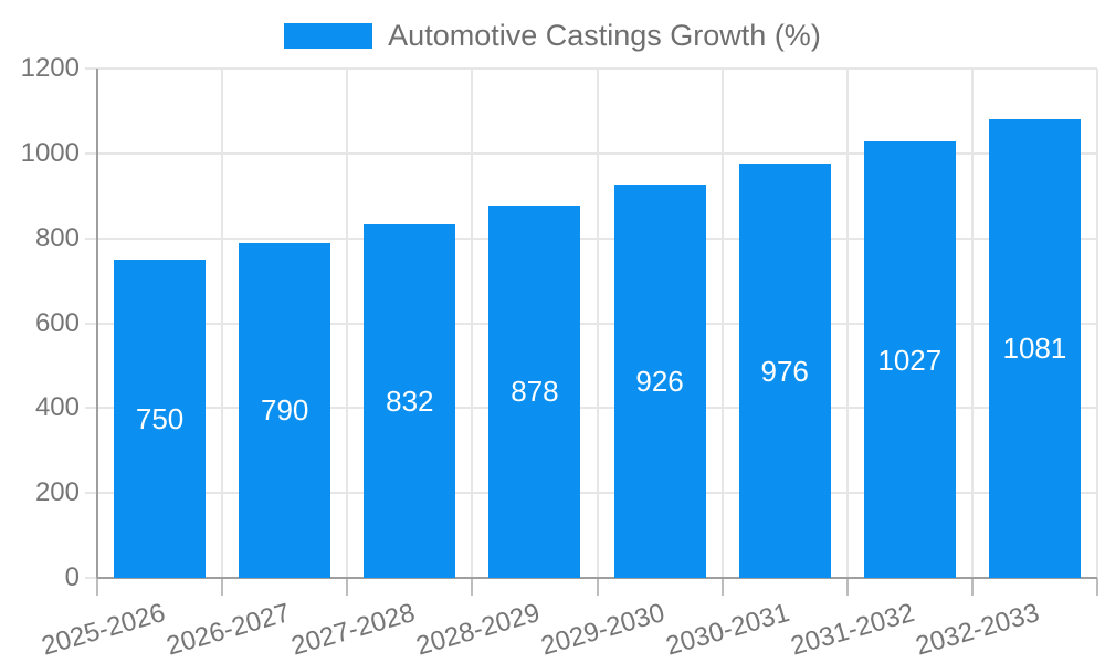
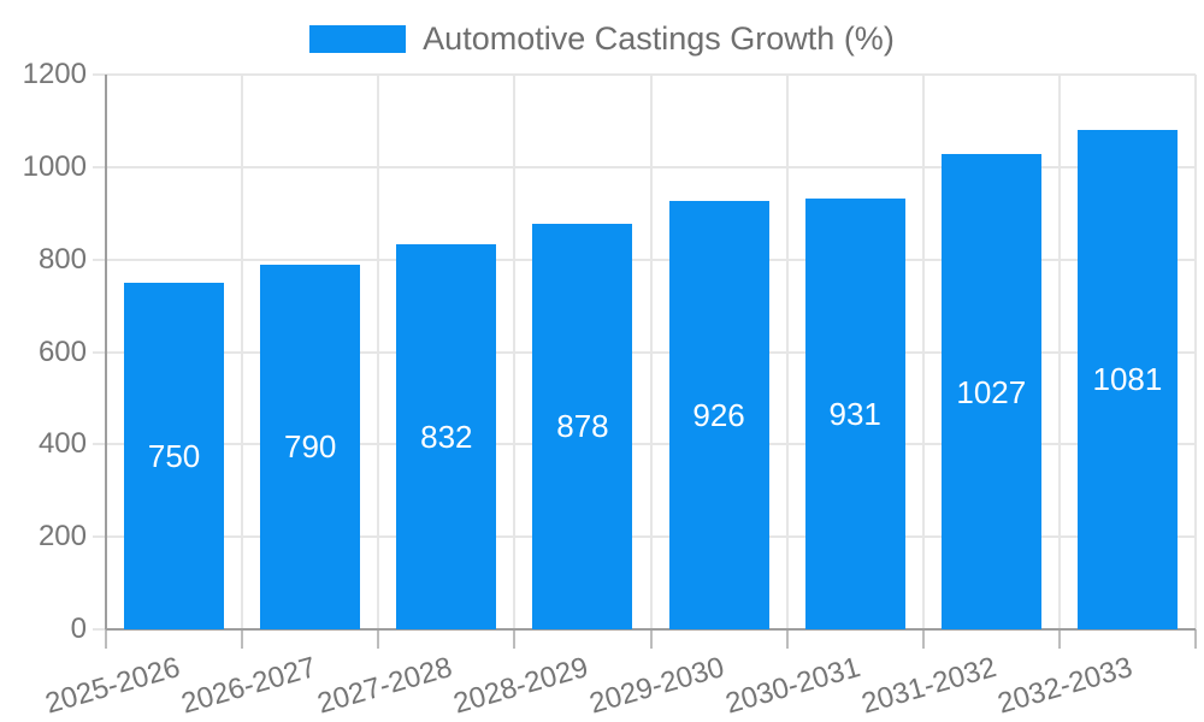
2030-2031: 976 -> 931
